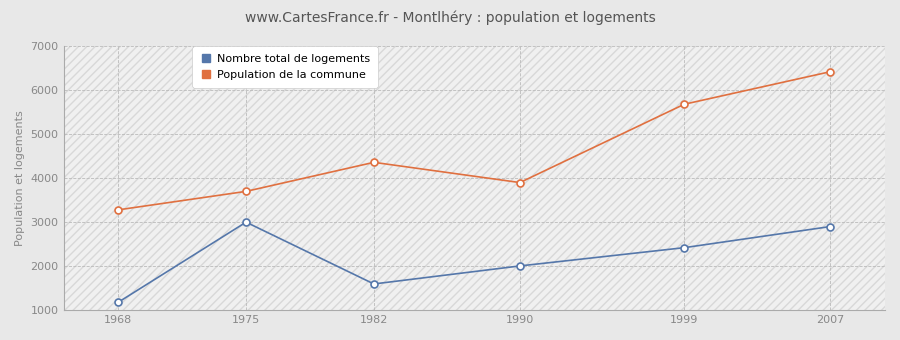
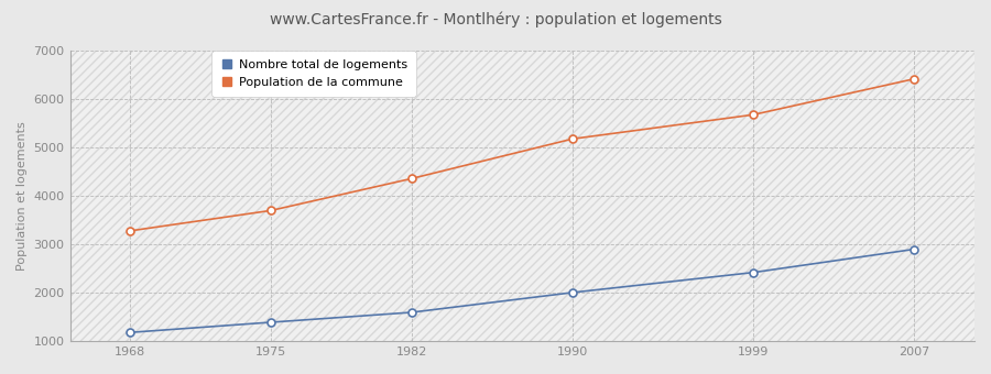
Nombre total de logements/1975: 3000 -> 1390
Population de la commune/1990: 3900 -> 5180
